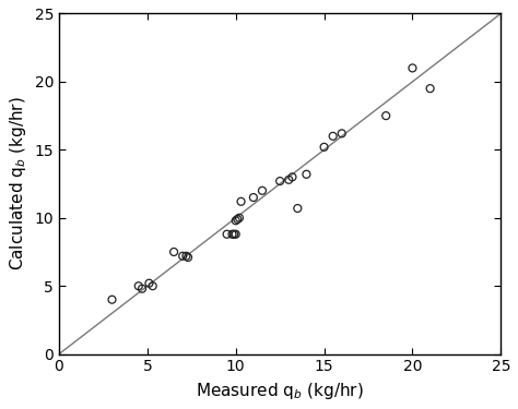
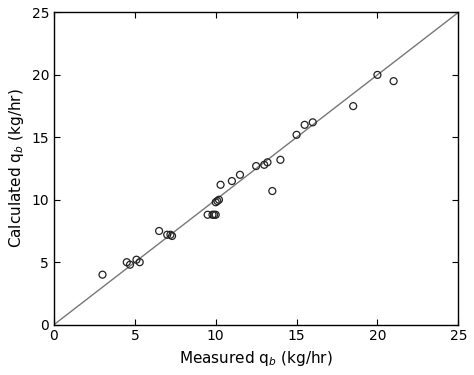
20: 21.0 -> 20.0
